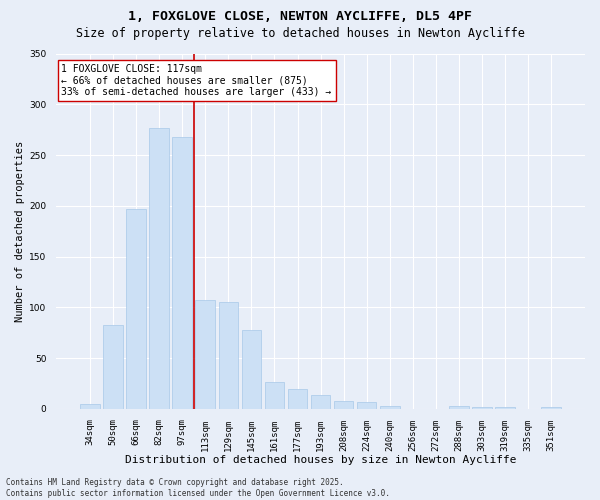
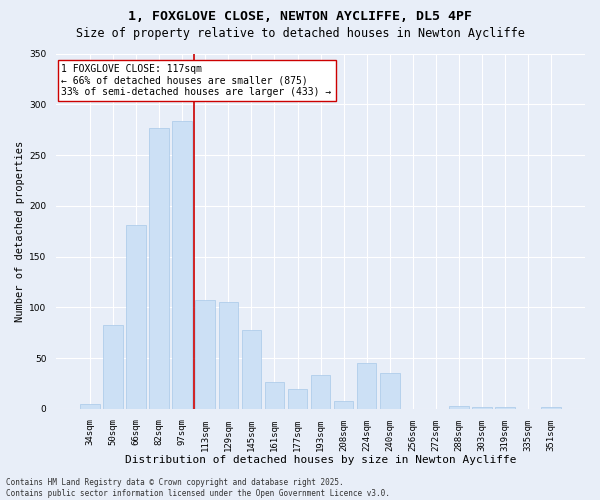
66sqm: 197 -> 181
97sqm: 268 -> 284
193sqm: 14 -> 33
224sqm: 7 -> 45
240sqm: 3 -> 35
